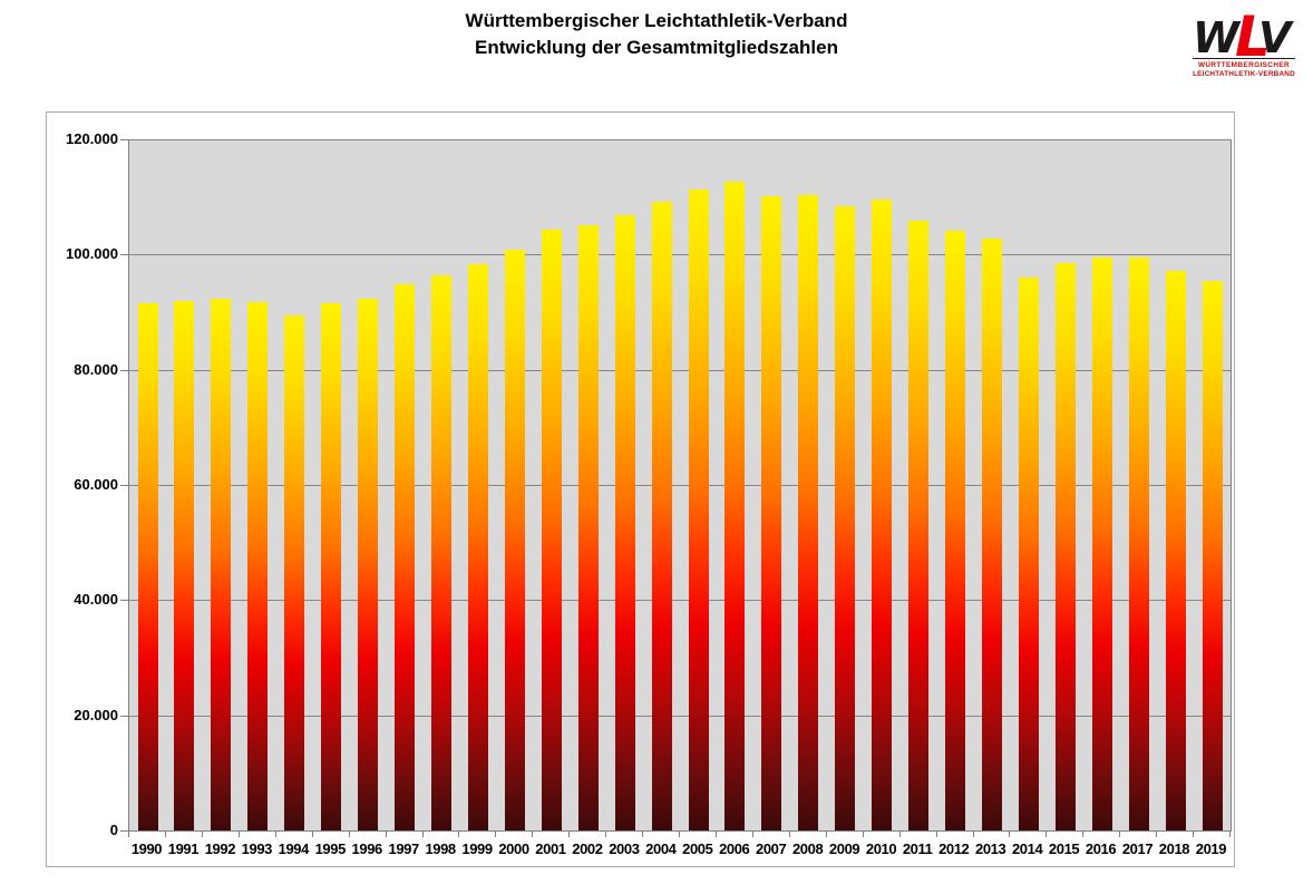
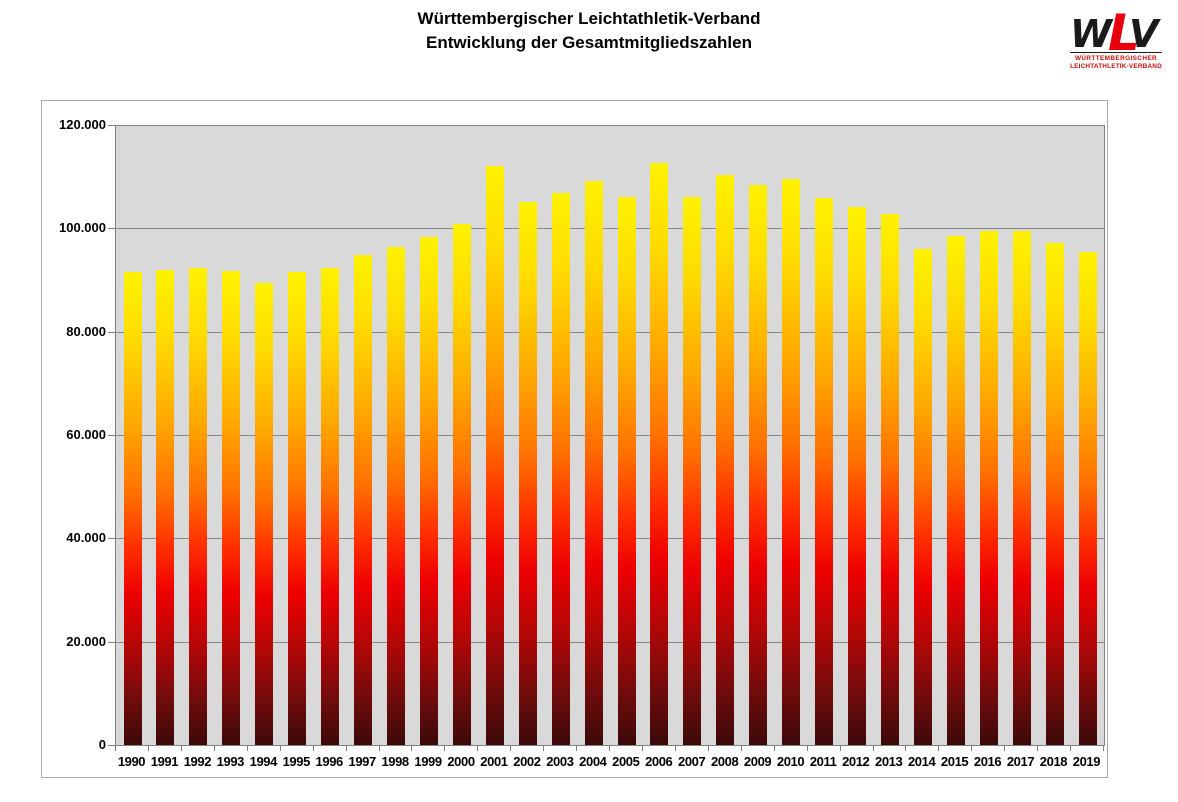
2001: 104000 -> 112000
2005: 111000 -> 106000
2007: 110000 -> 106000
